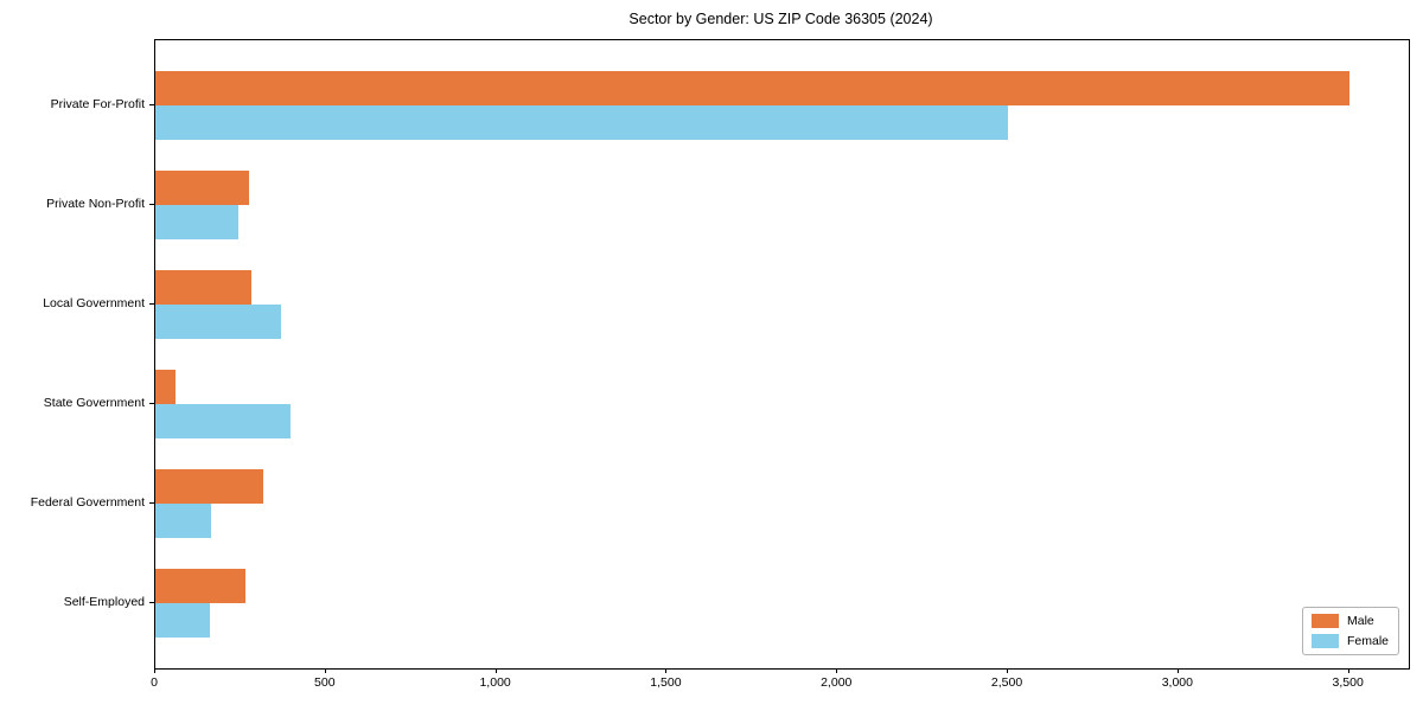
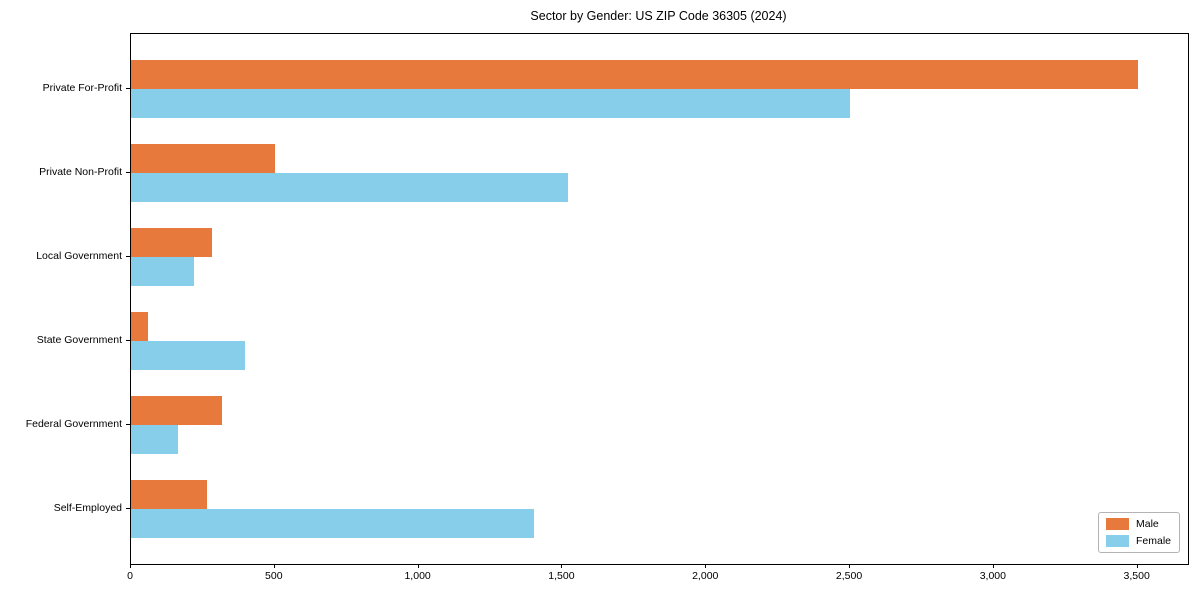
Male/Private Non-Profit: 280 -> 500
Female/Private Non-Profit: 240 -> 1520
Female/Local Government: 370 -> 220
Female/Self-Employed: 160 -> 1400
